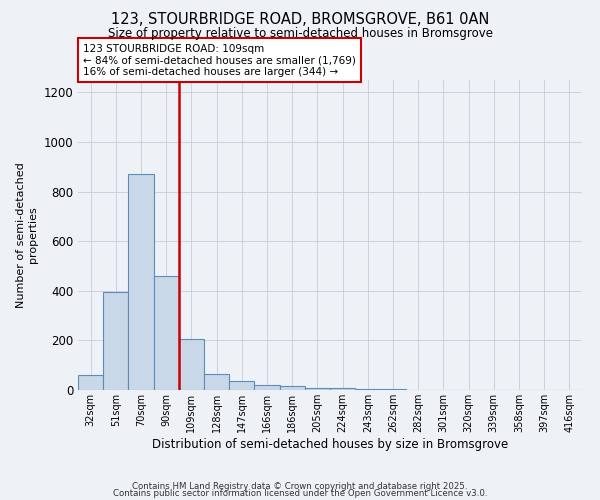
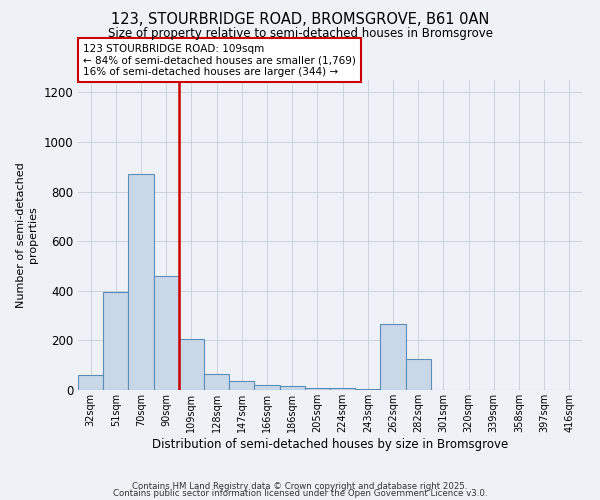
262sqm: 3 -> 265
282sqm: 2 -> 125
